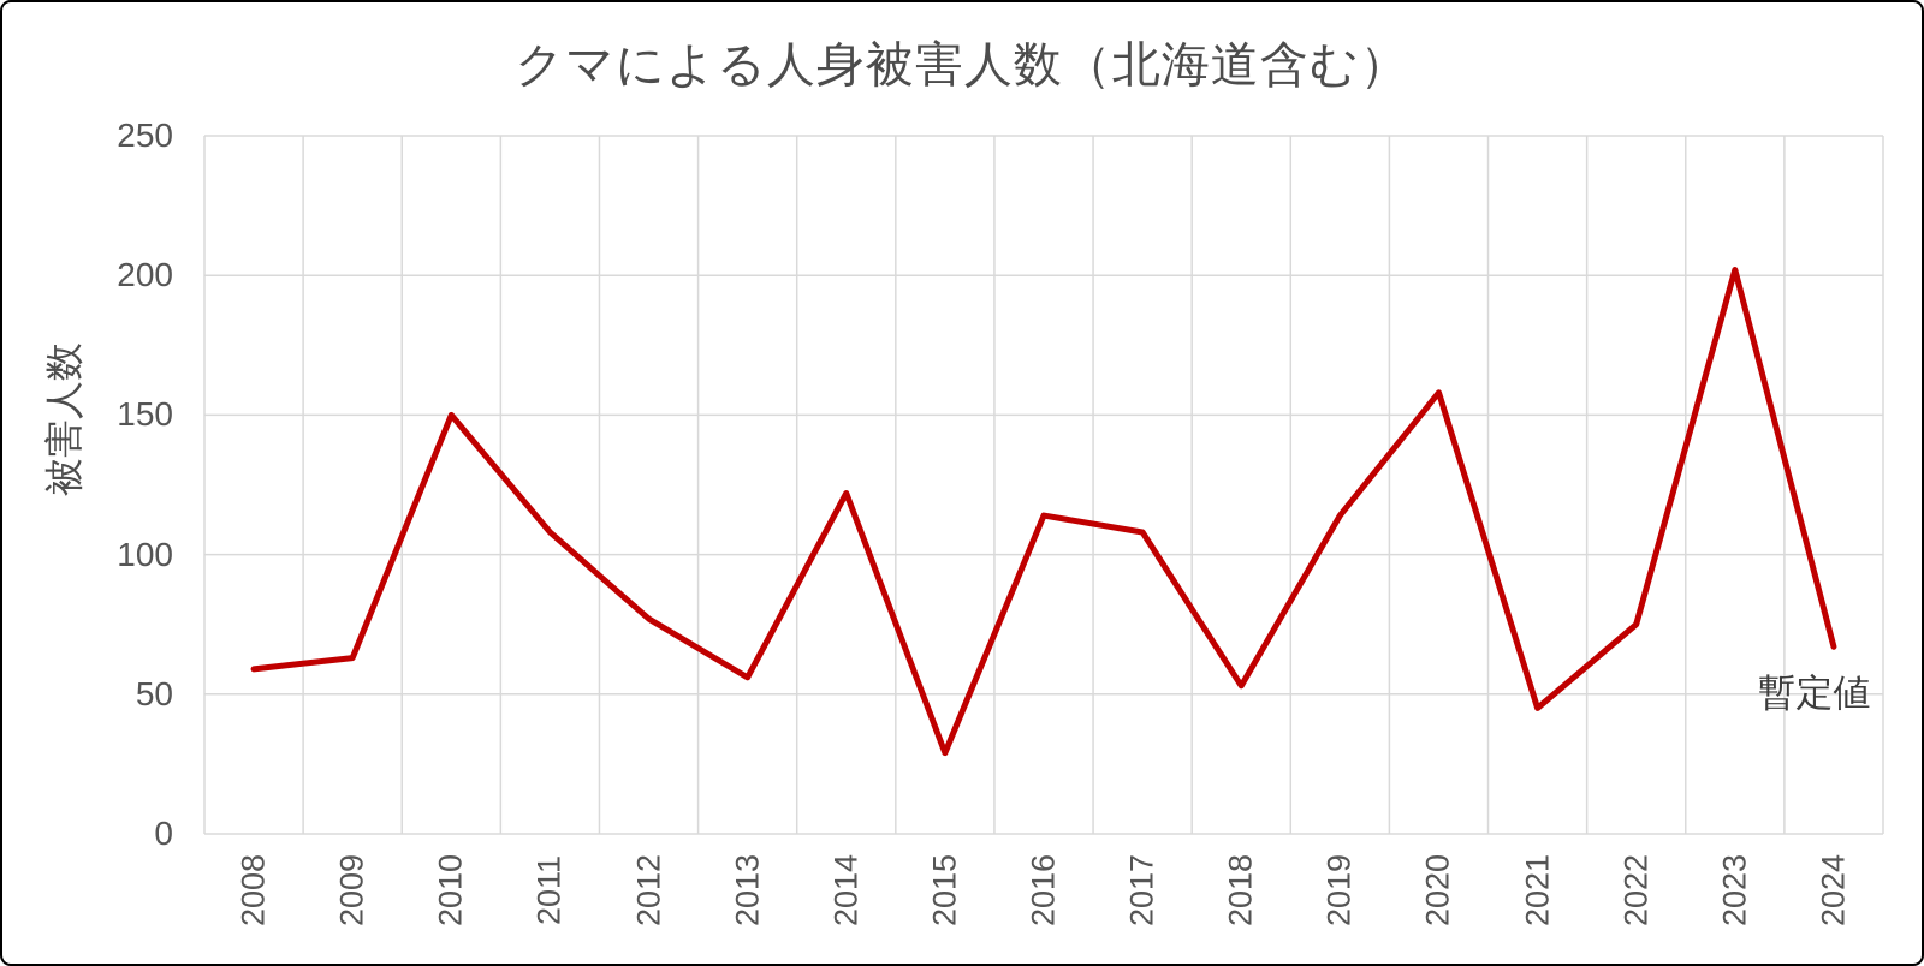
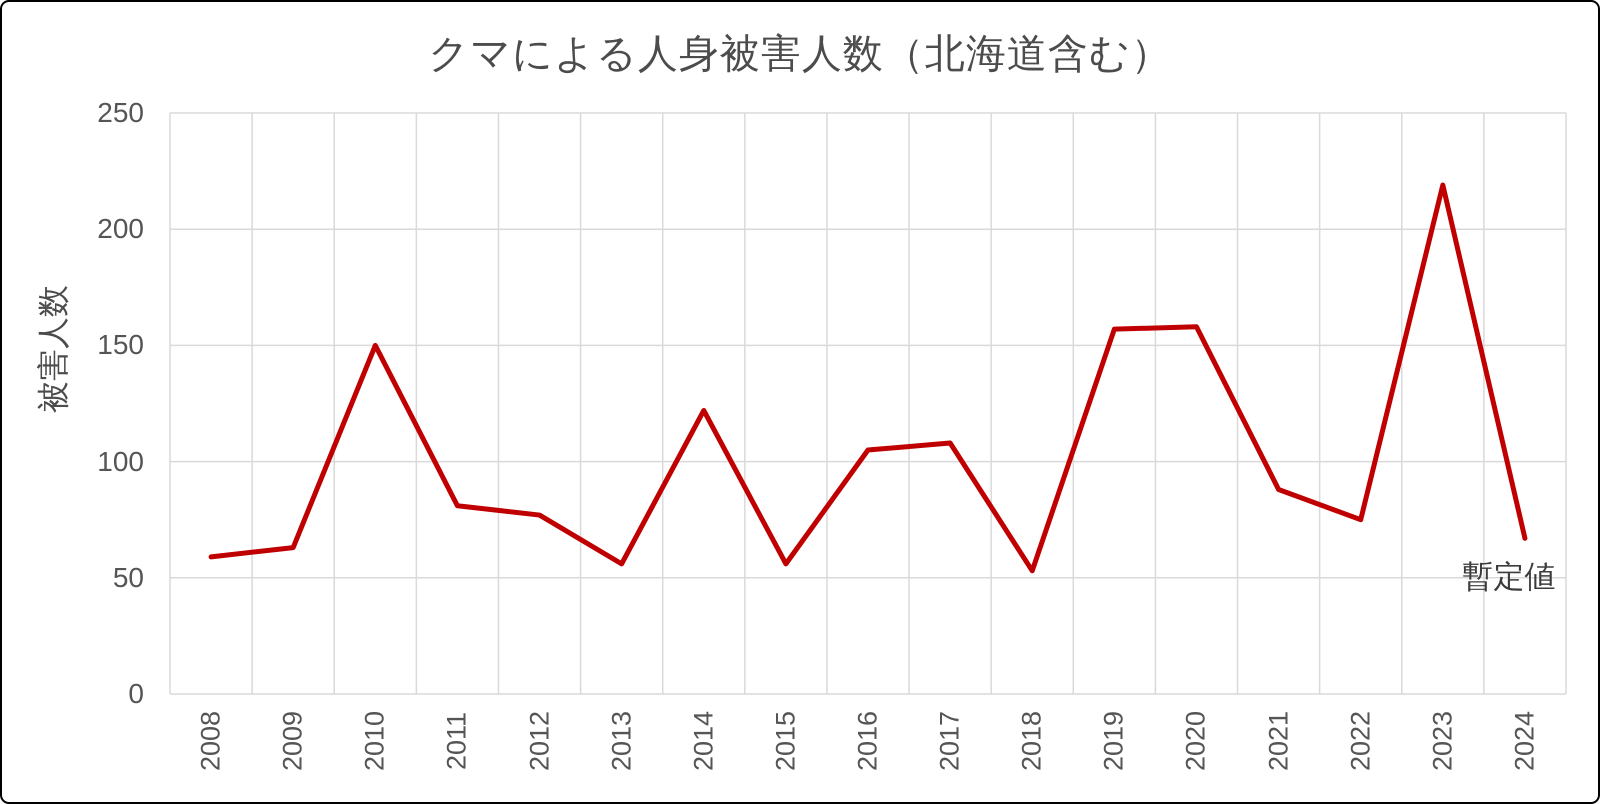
2011: 108 -> 81
2015: 29 -> 56
2016: 114 -> 105
2019: 114 -> 157
2021: 45 -> 88
2023: 202 -> 219
